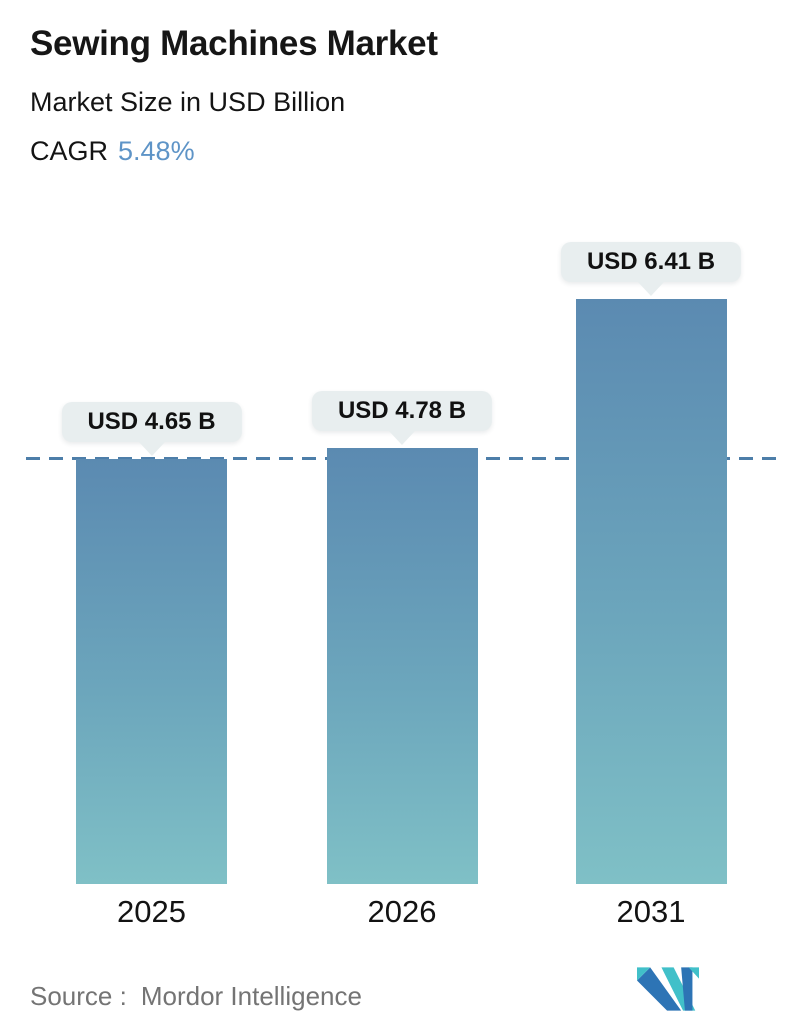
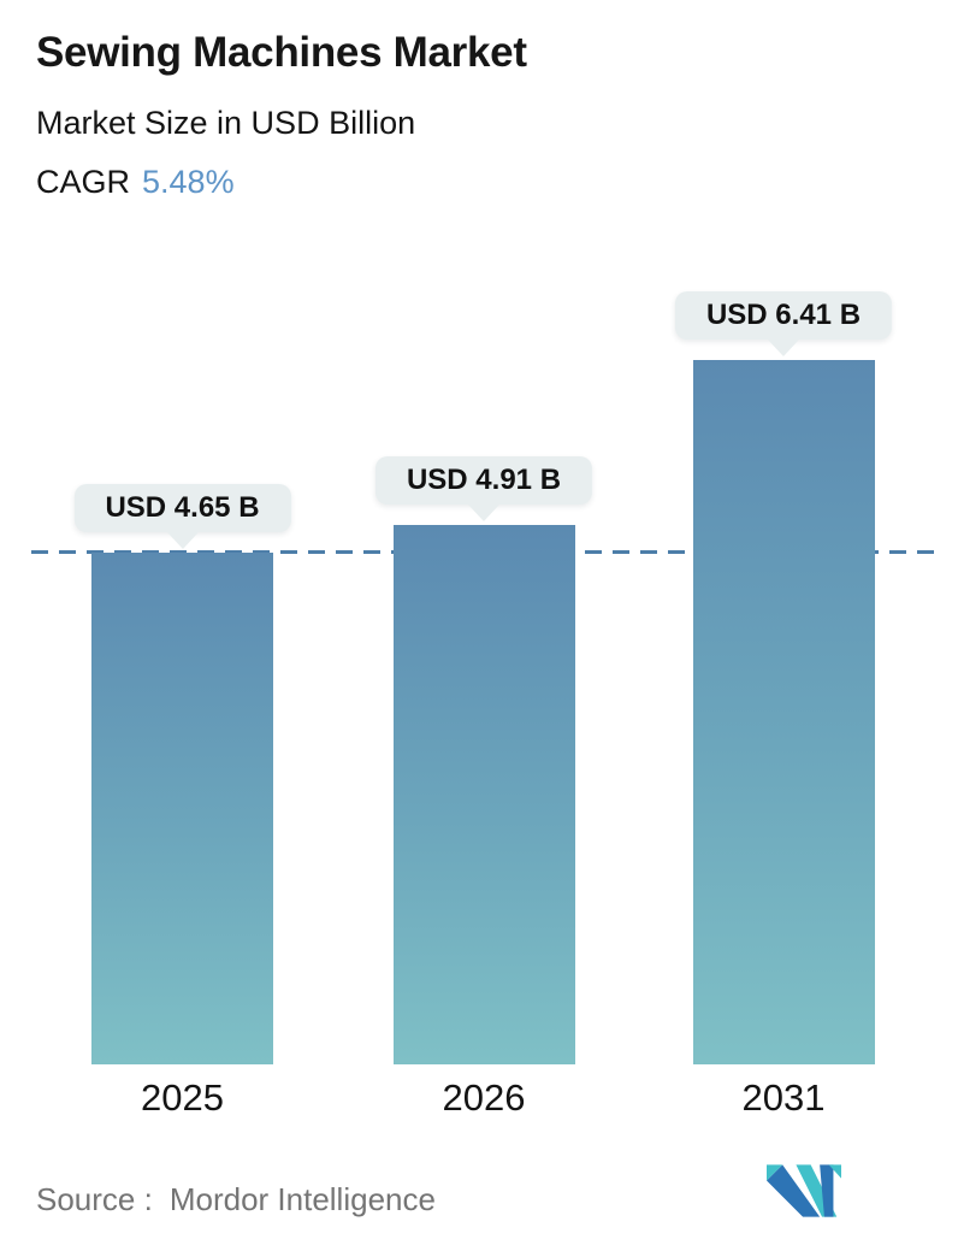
2026: 4.78 -> 4.91
